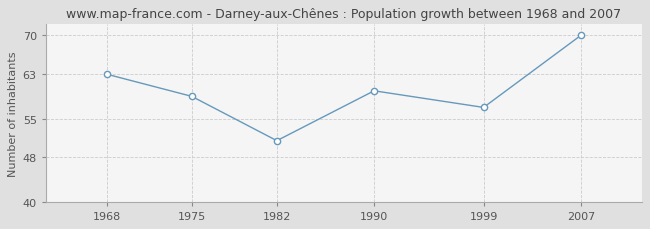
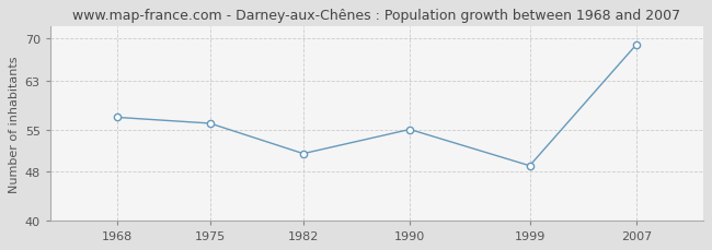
1968: 63 -> 57
1975: 59 -> 56
1990: 60 -> 55
1999: 57 -> 49
2007: 70 -> 69
